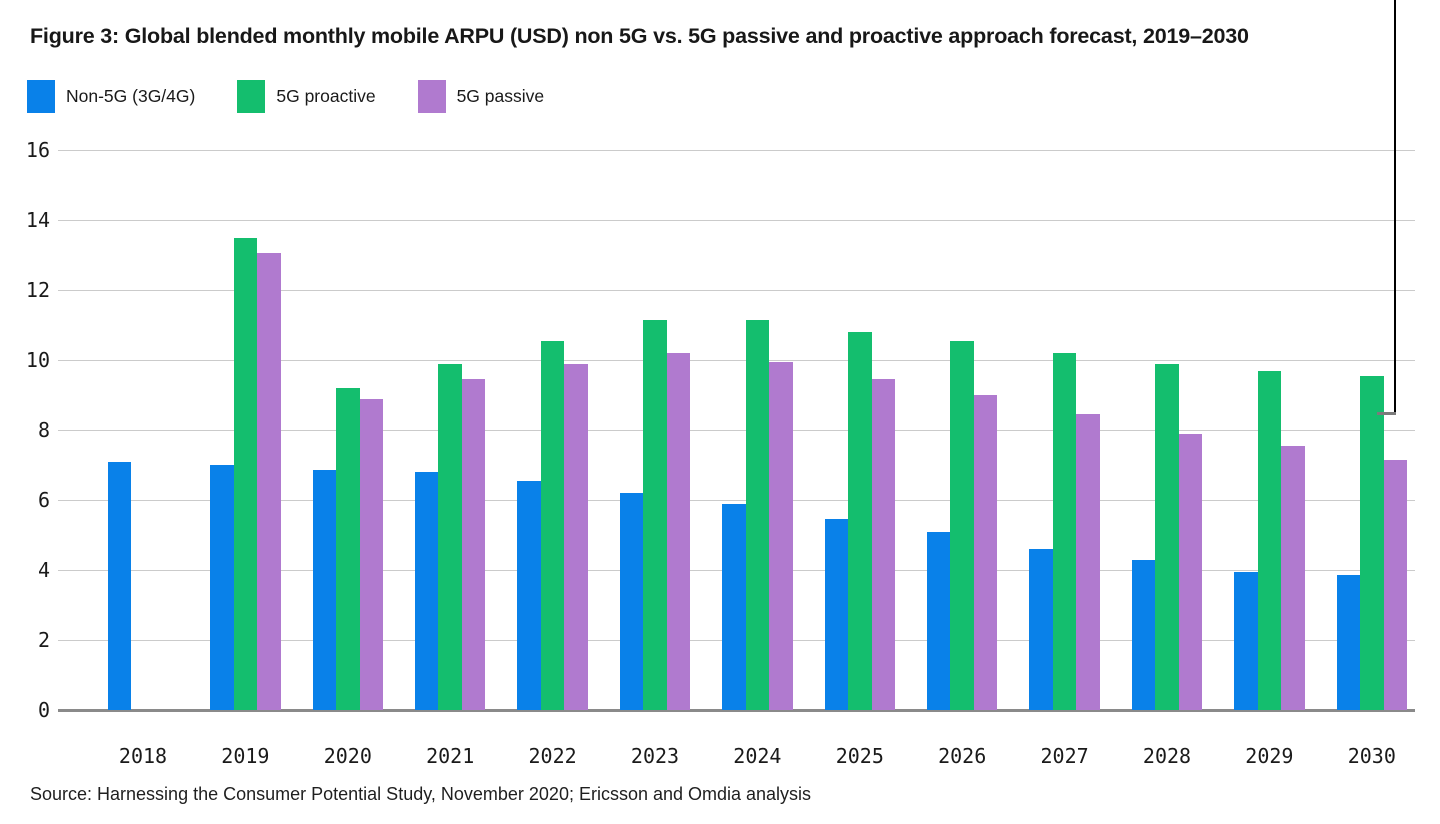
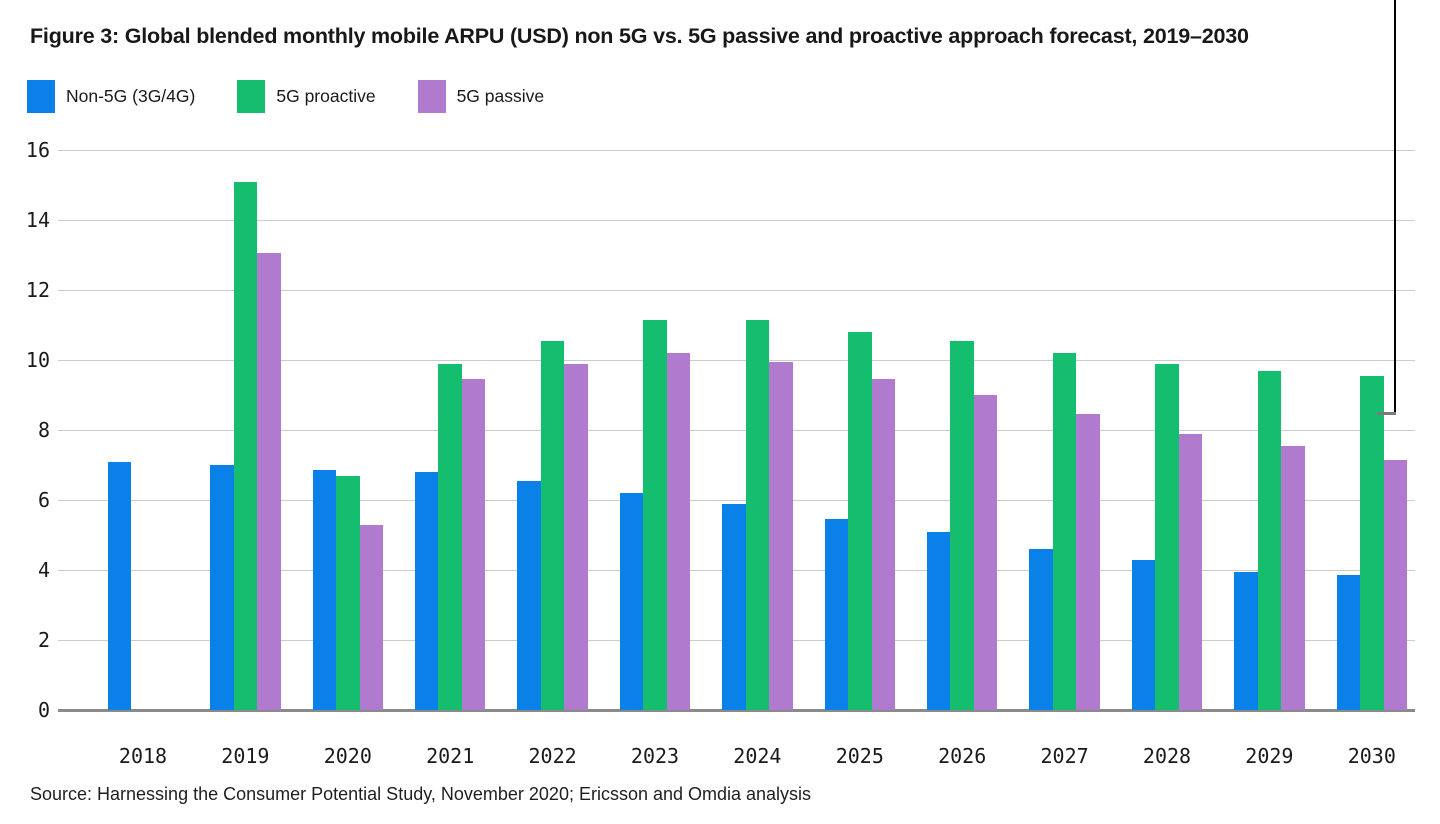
5G proactive/2019: 13.5 -> 15.1
5G proactive/2020: 9.2 -> 6.7
5G passive/2020: 8.9 -> 5.3
